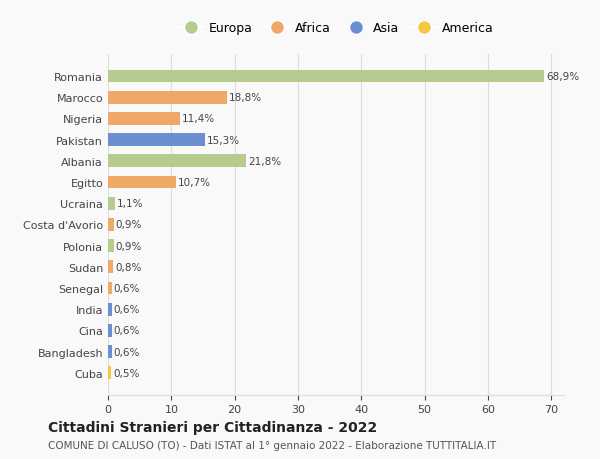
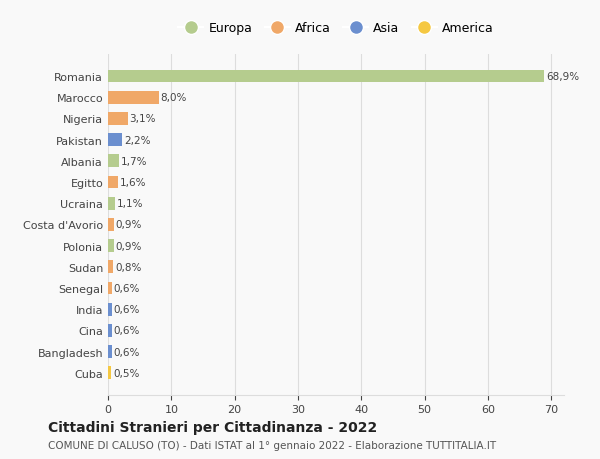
Marocco: 18,8% -> 8,0%
Nigeria: 11,4% -> 3,1%
Pakistan: 15,3% -> 2,2%
Albania: 21,8% -> 1,7%
Egitto: 10,7% -> 1,6%
